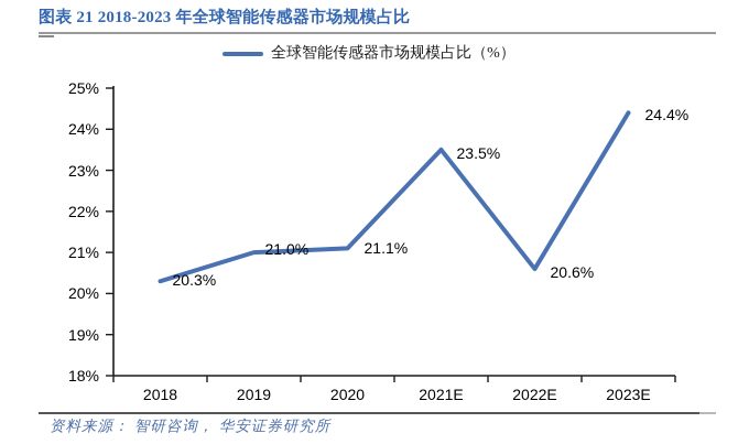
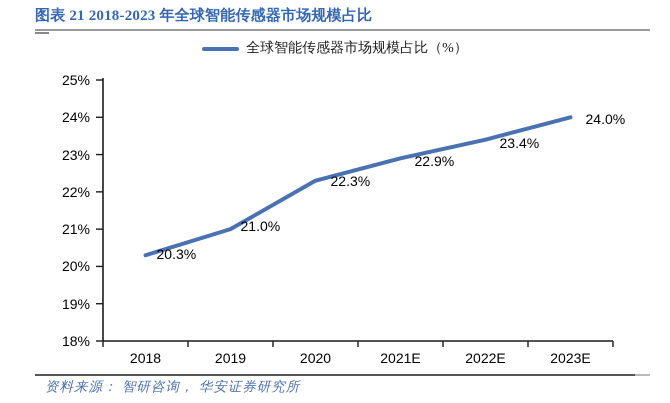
2020: 21.1% -> 22.3%
2021E: 23.5% -> 22.9%
2022E: 20.6% -> 23.4%
2023E: 24.4% -> 24.0%
